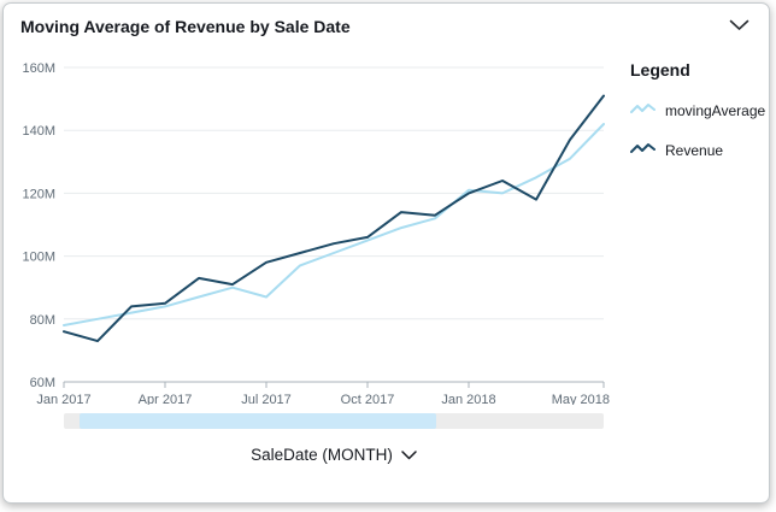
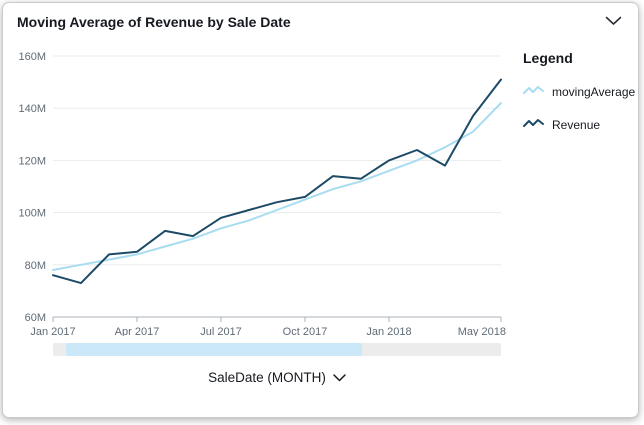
movingAverage/Jul 2017: 87M -> 94M
movingAverage/Jan 2018: 121M -> 116M
